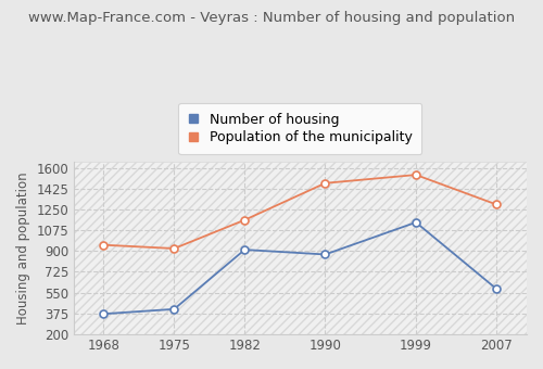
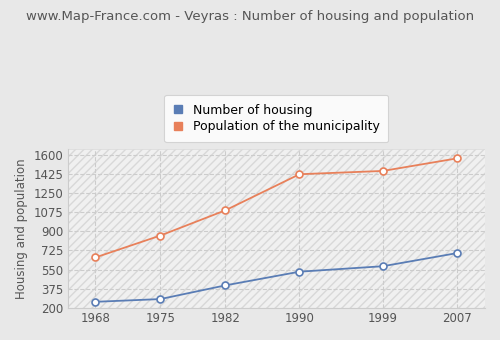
Number of housing/1968: 370 -> 260
Population of the municipality/1968: 950 -> 660
Number of housing/1975: 410 -> 280
Population of the municipality/1975: 920 -> 860
Number of housing/1982: 910 -> 400
Population of the municipality/1982: 1160 -> 1090
Number of housing/1990: 870 -> 530
Population of the municipality/1990: 1470 -> 1420
Number of housing/1999: 1140 -> 580
Population of the municipality/1999: 1540 -> 1450
Number of housing/2007: 580 -> 700
Population of the municipality/2007: 1290 -> 1560
